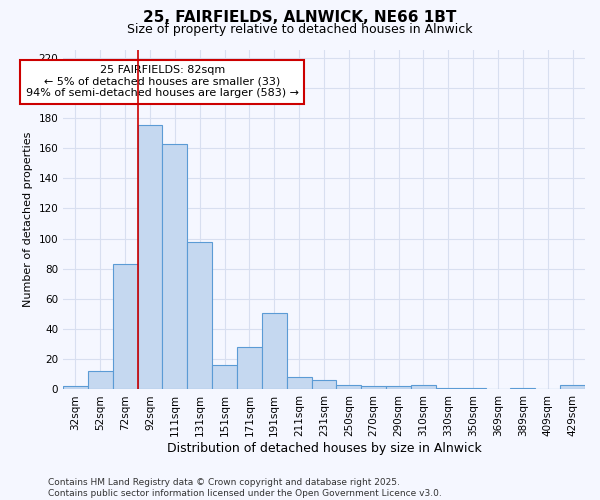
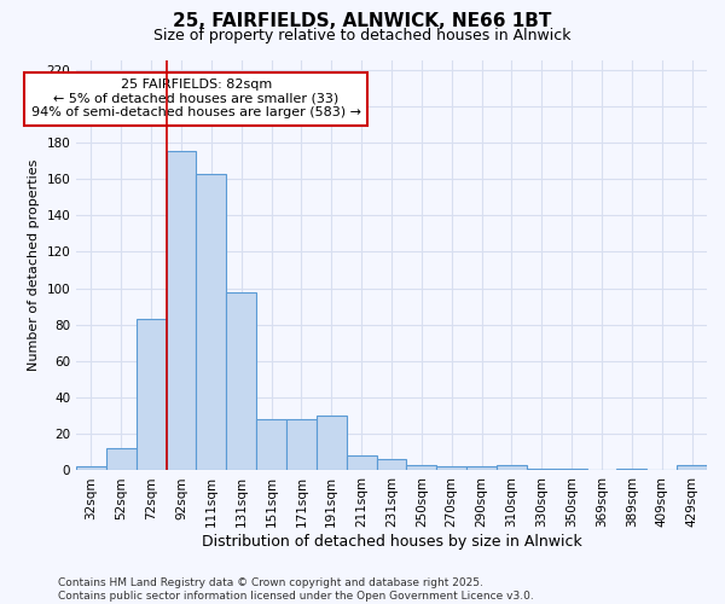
151sqm: 16 -> 28
191sqm: 51 -> 30
